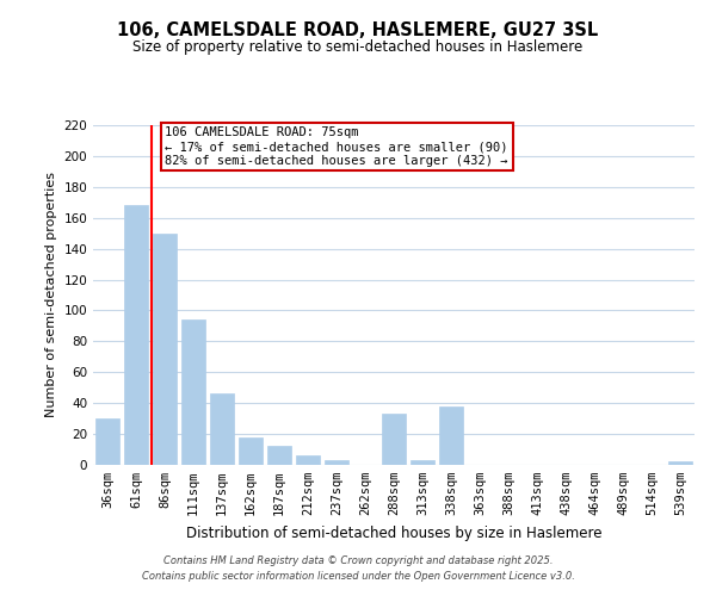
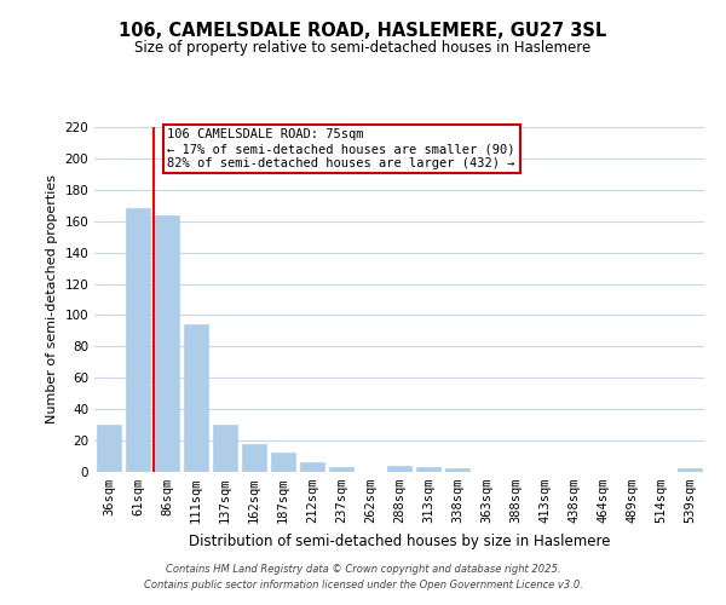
86sqm: 150 -> 164
137sqm: 46 -> 30
288sqm: 33 -> 4
338sqm: 38 -> 2
